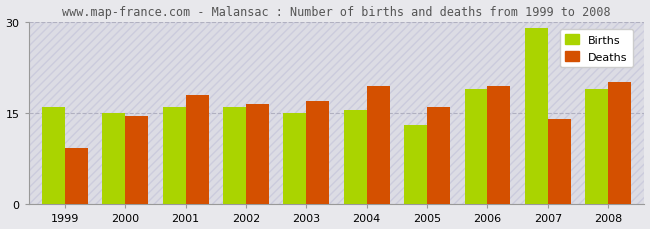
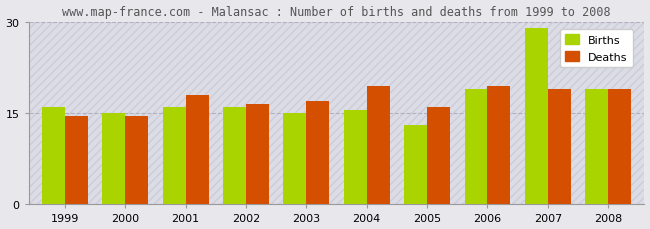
Deaths/1999: 9.2 -> 14.5
Deaths/2007: 14.0 -> 19.0
Deaths/2008: 20.0 -> 19.0
